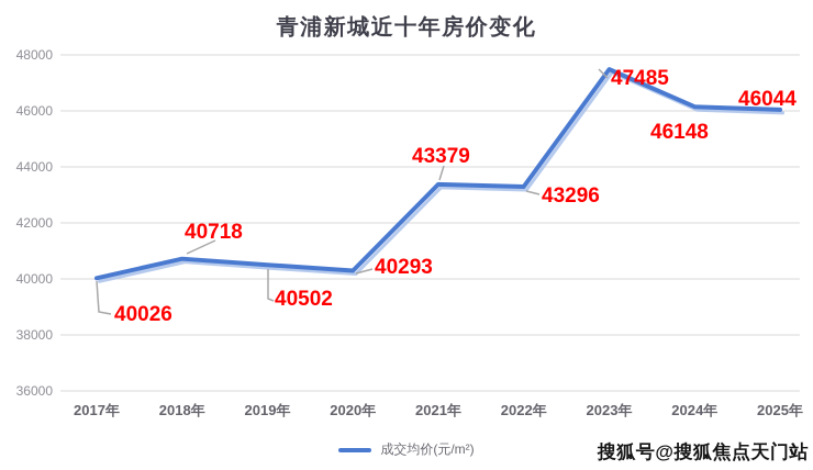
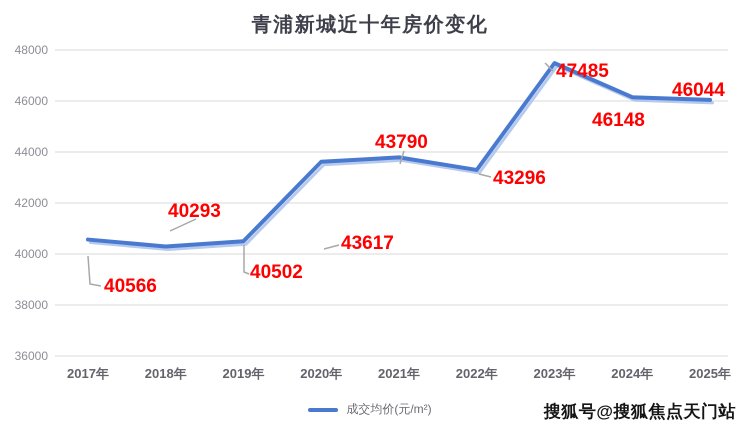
2017年: 40026 -> 40566
2018年: 40718 -> 40293
2020年: 40293 -> 43617
2021年: 43379 -> 43790
